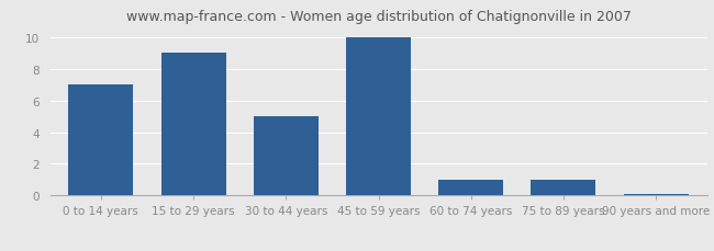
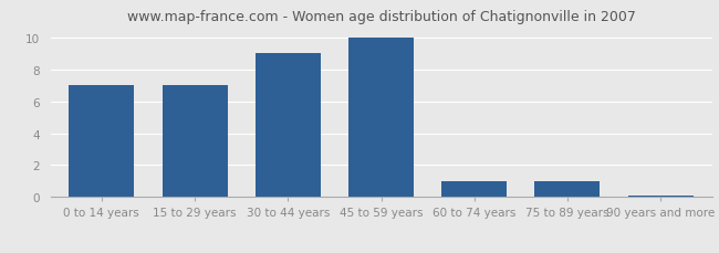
15 to 29 years: 9.0 -> 7.0
30 to 44 years: 5.0 -> 9.0
